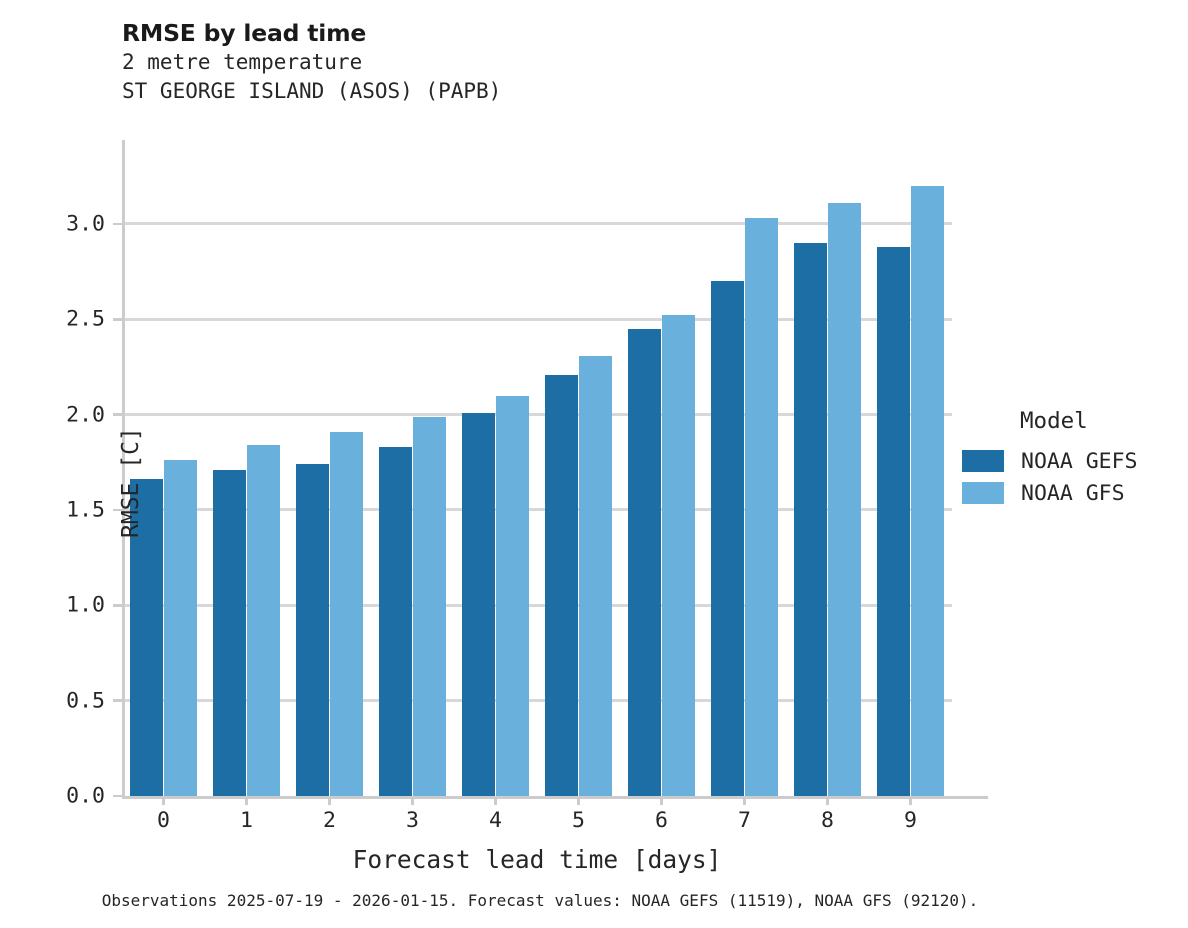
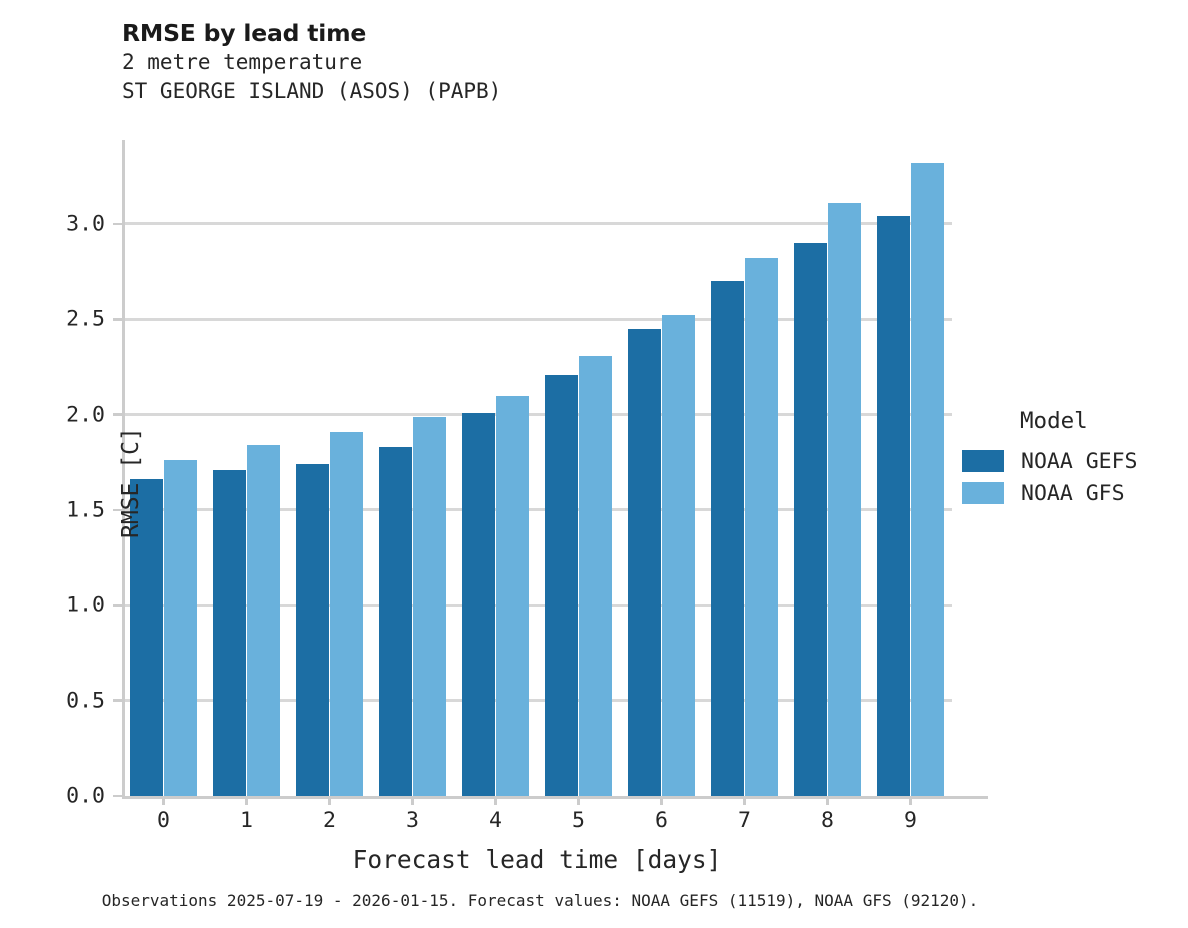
NOAA GFS/7: 3.03 -> 2.82
NOAA GEFS/9: 2.88 -> 3.04
NOAA GFS/9: 3.20 -> 3.32
